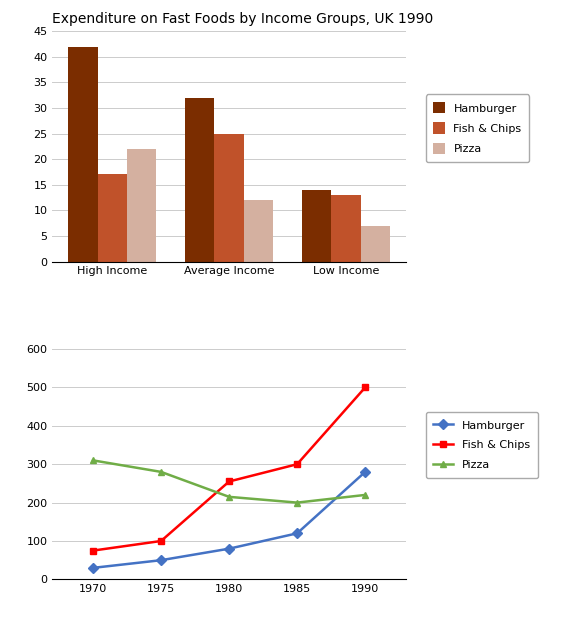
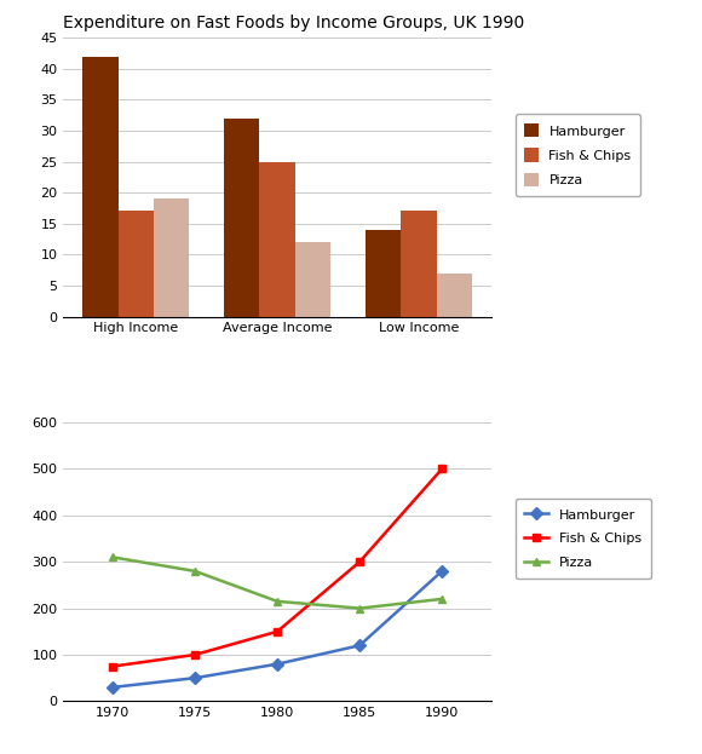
Expenditure on Fast Foods by Income Groups, UK 1990/Pizza/High Income: 22 -> 19
Expenditure on Fast Foods by Income Groups, UK 1990/Fish & Chips/Low Income: 13 -> 17
Fish & Chips/1980: 255 -> 150
